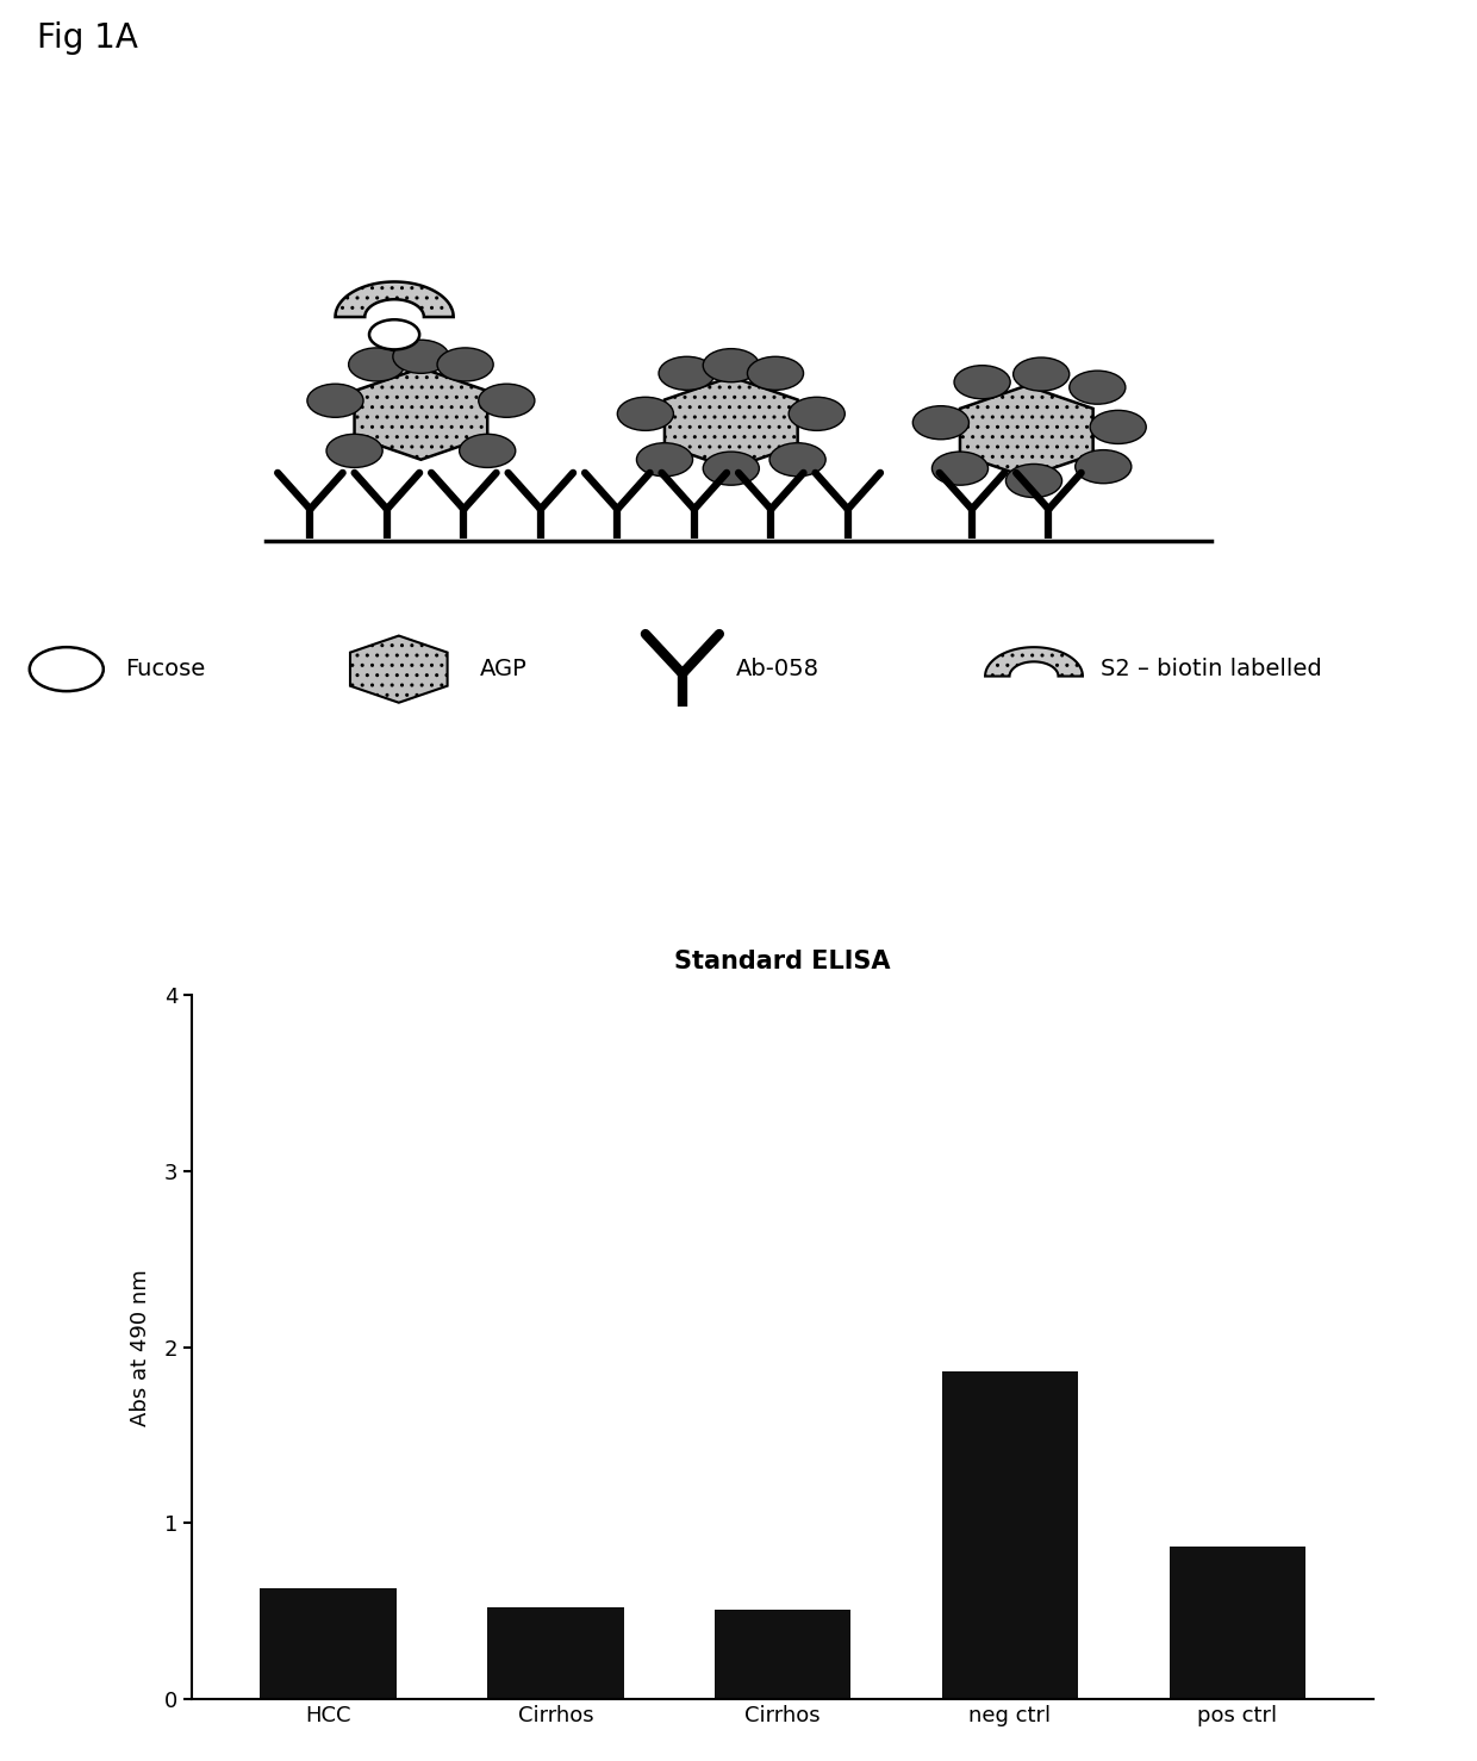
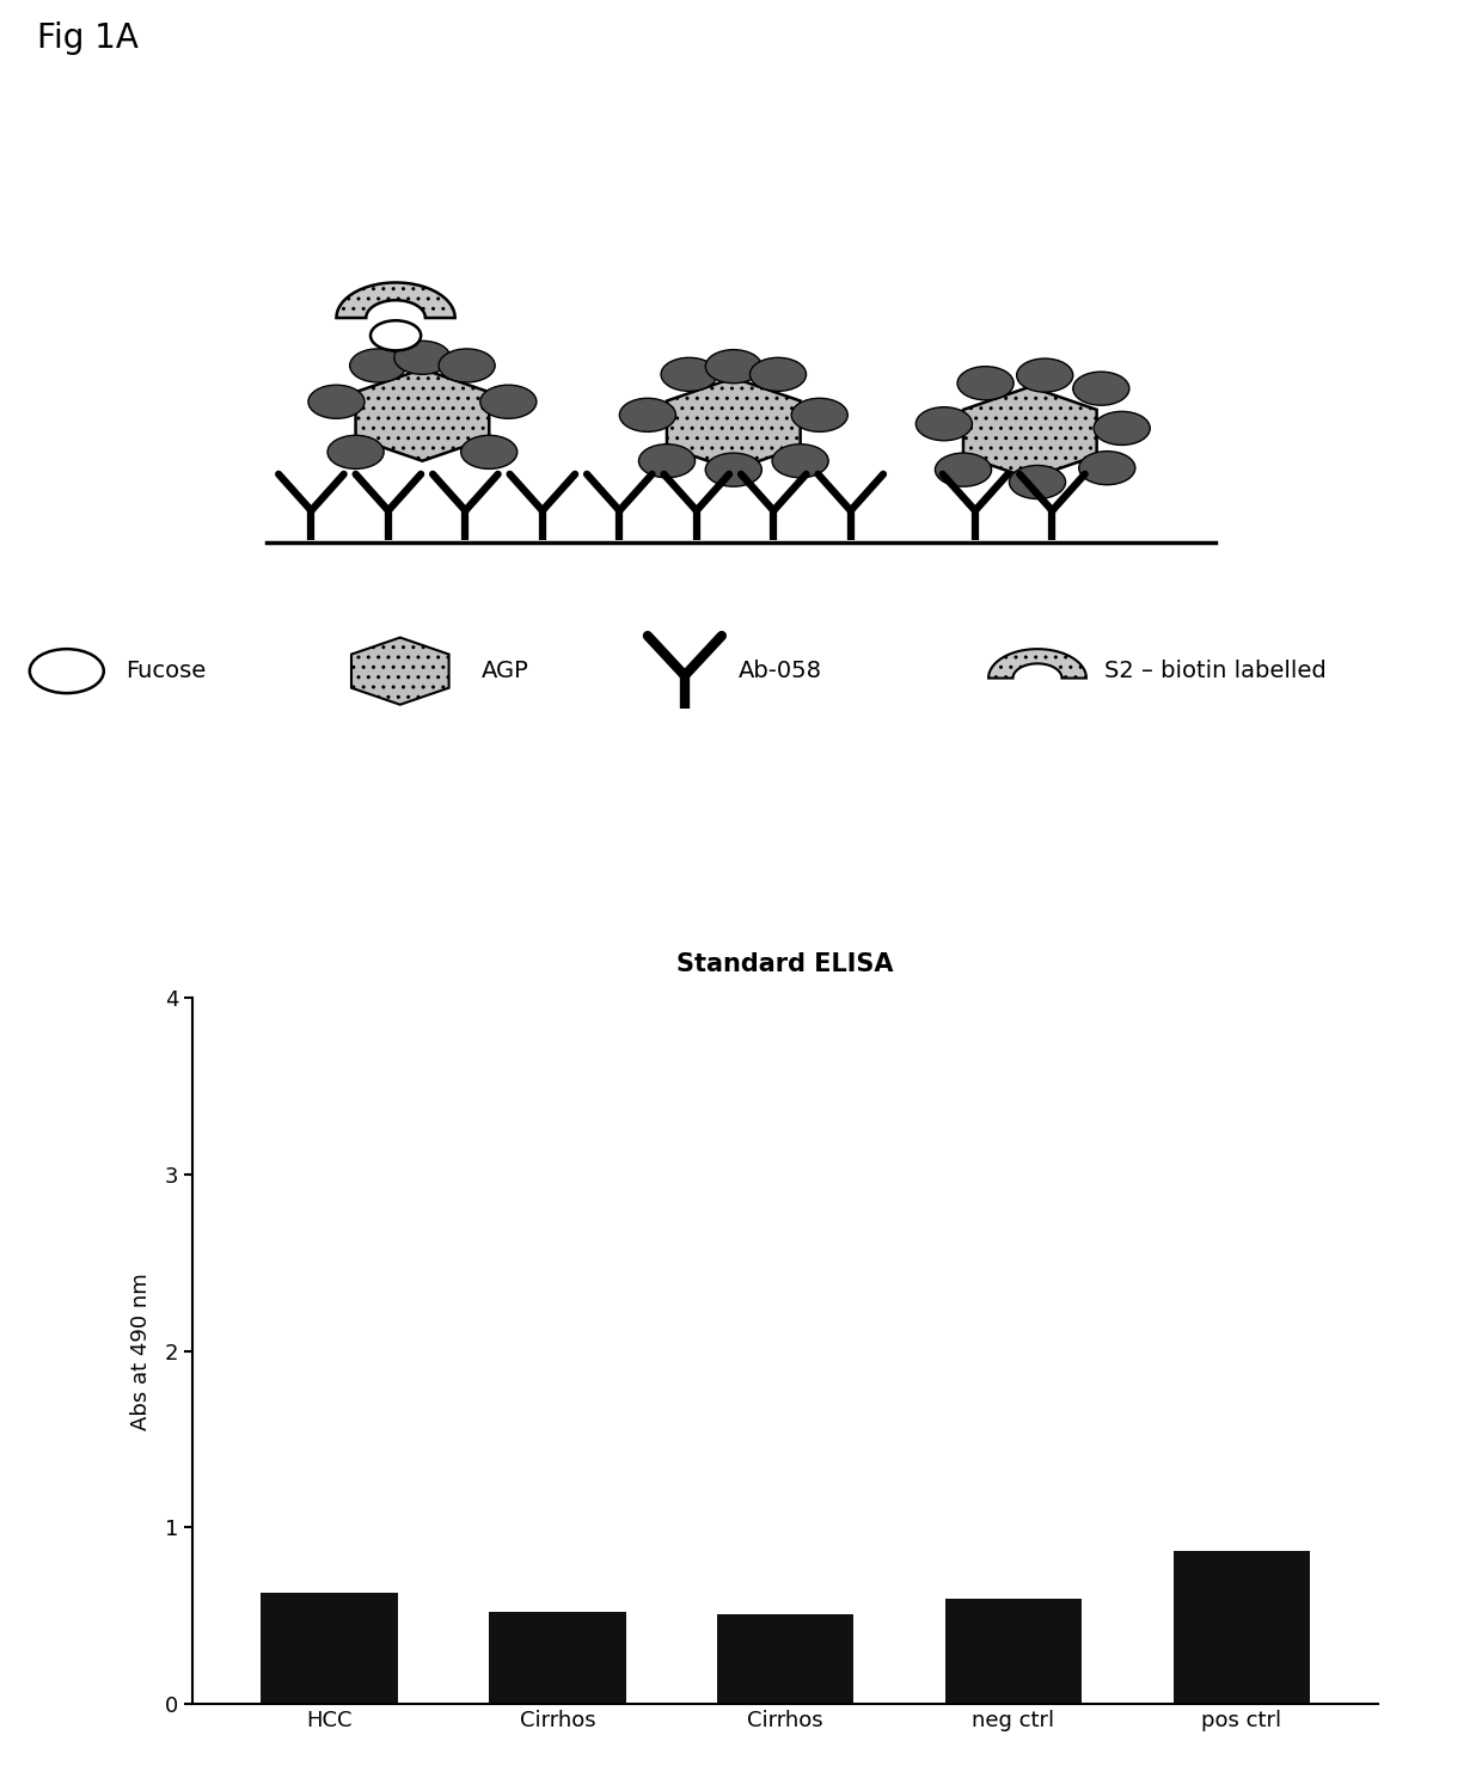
neg ctrl: 1.86 -> 0.60
